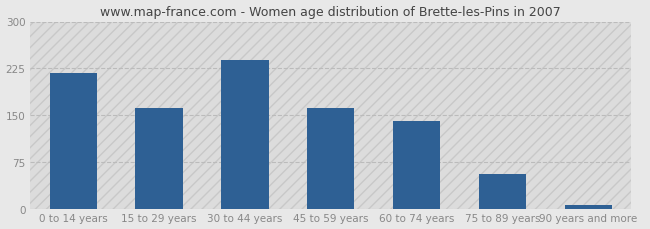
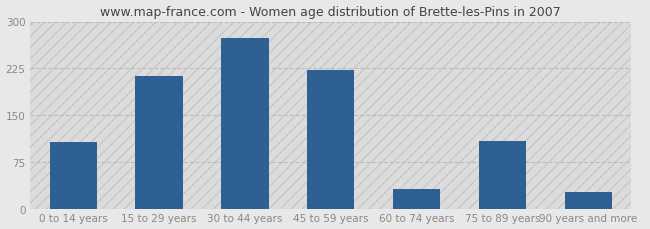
0 to 14 years: 218 -> 106
15 to 29 years: 162 -> 212
30 to 44 years: 238 -> 274
45 to 59 years: 162 -> 222
60 to 74 years: 141 -> 32
75 to 89 years: 55 -> 108
90 years and more: 5 -> 26
